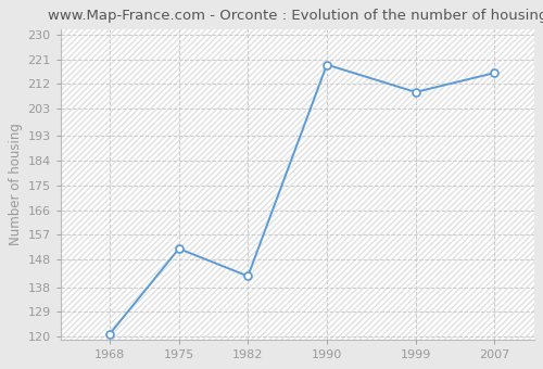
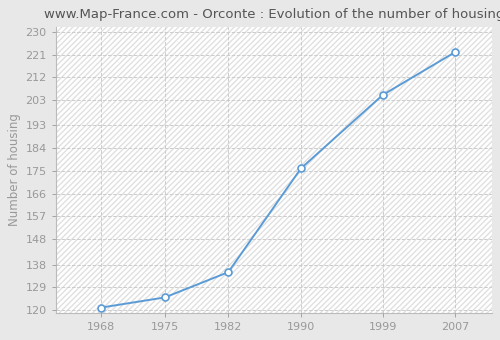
1975: 152 -> 125
1982: 142 -> 135
1990: 219 -> 176
1999: 209 -> 205
2007: 216 -> 222
